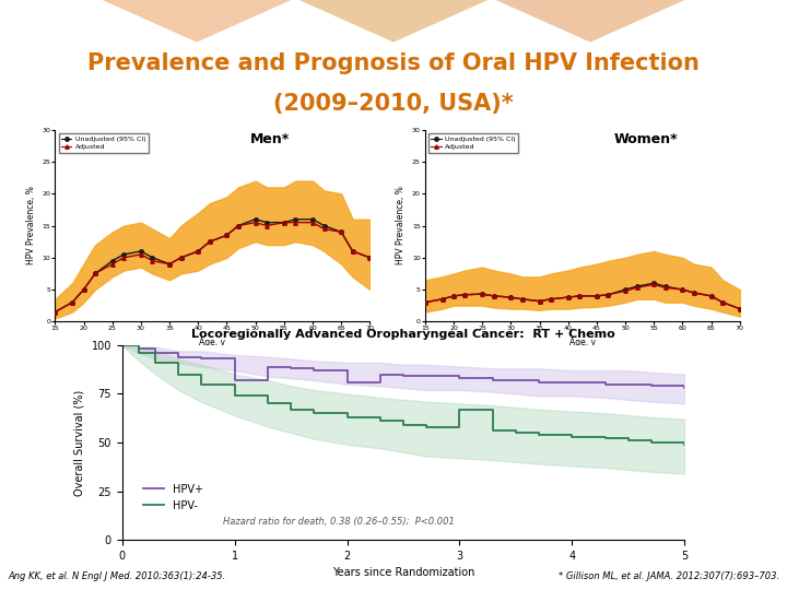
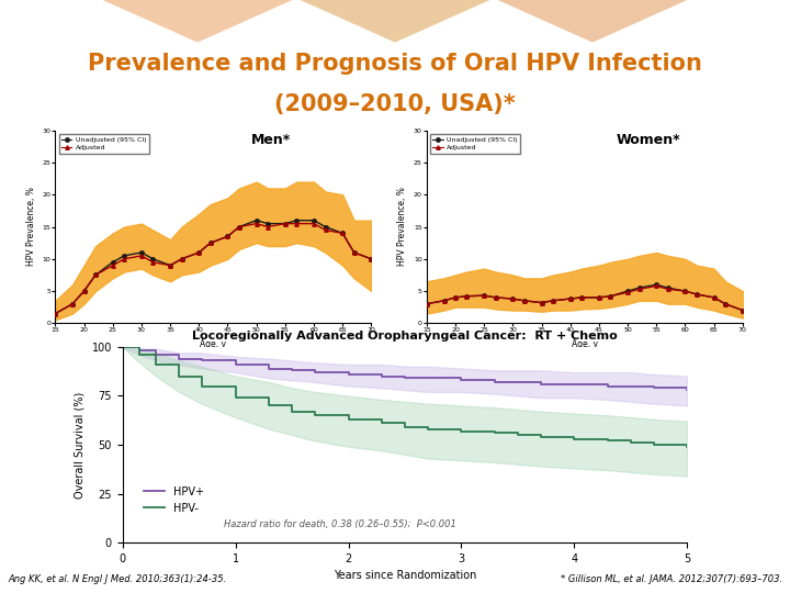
Locoregionally Advanced Oropharyngeal Cancer: RT + Chemo/HPV+/1: 82 -> 91
Locoregionally Advanced Oropharyngeal Cancer: RT + Chemo/HPV+/2: 81 -> 86
Locoregionally Advanced Oropharyngeal Cancer: RT + Chemo/HPV-/3: 67 -> 57
